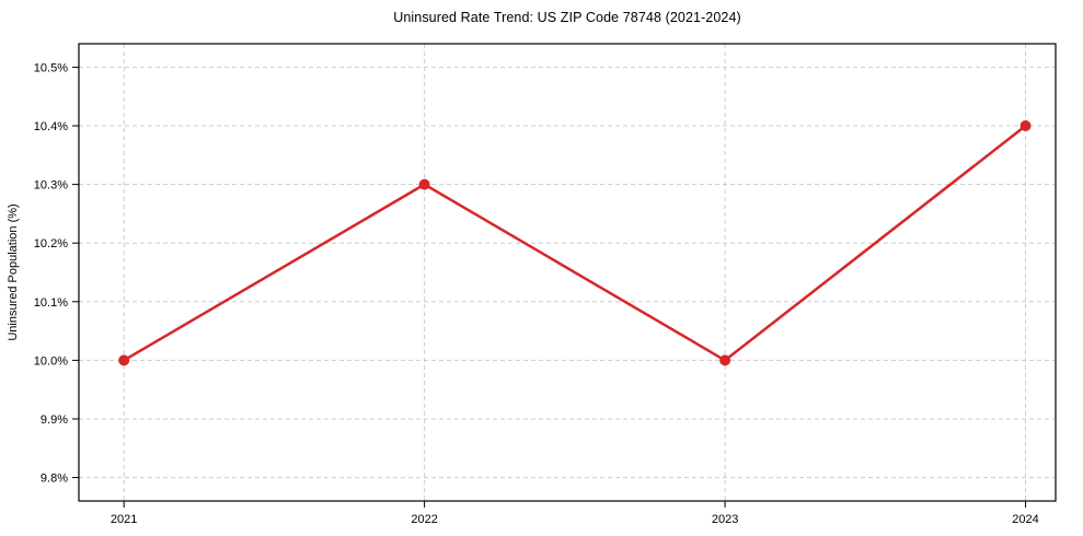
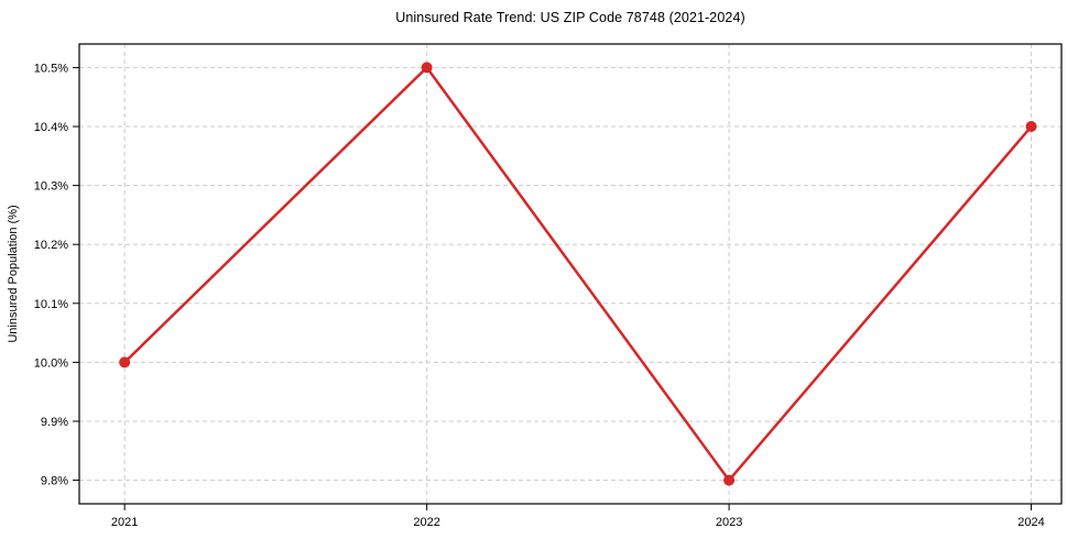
2022: 10.3% -> 10.5%
2023: 10.0% -> 9.8%
